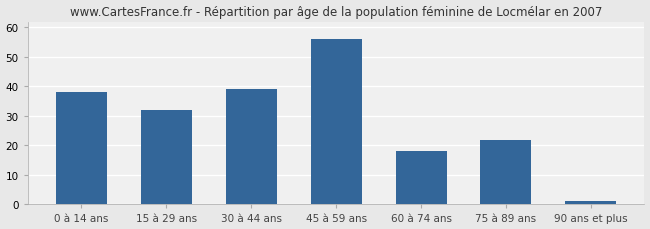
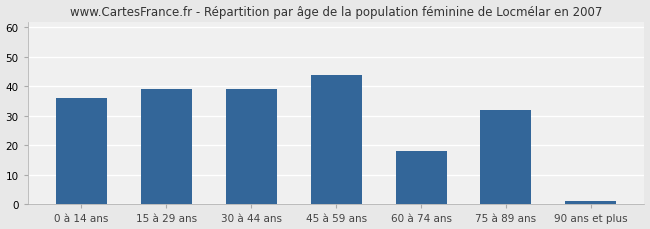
0 à 14 ans: 38 -> 36
15 à 29 ans: 32 -> 39
45 à 59 ans: 56 -> 44
75 à 89 ans: 22 -> 32
